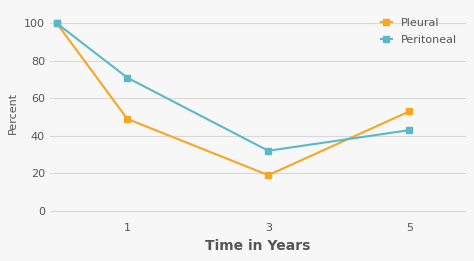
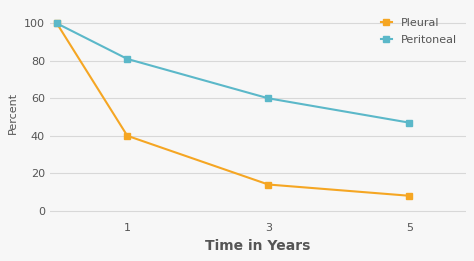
Pleural/1: 49 -> 40
Peritoneal/1: 71 -> 81
Pleural/3: 19 -> 14
Peritoneal/3: 32 -> 60
Pleural/5: 53 -> 8
Peritoneal/5: 43 -> 47
